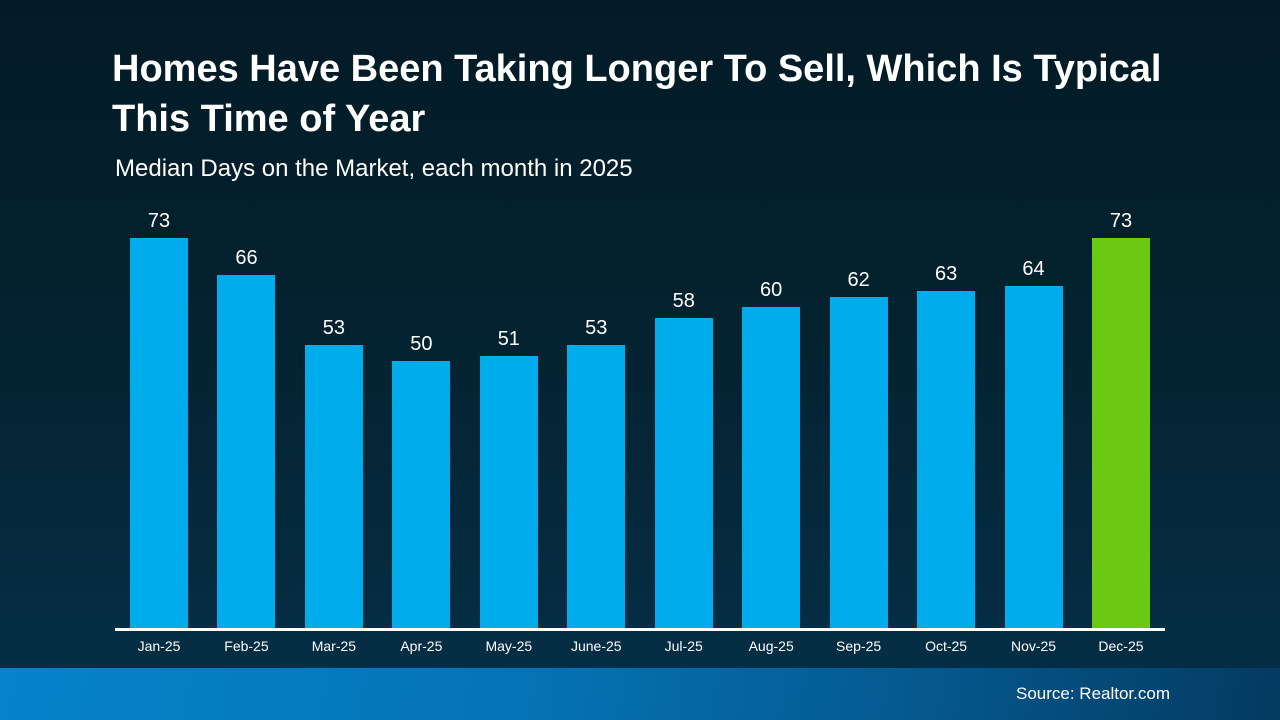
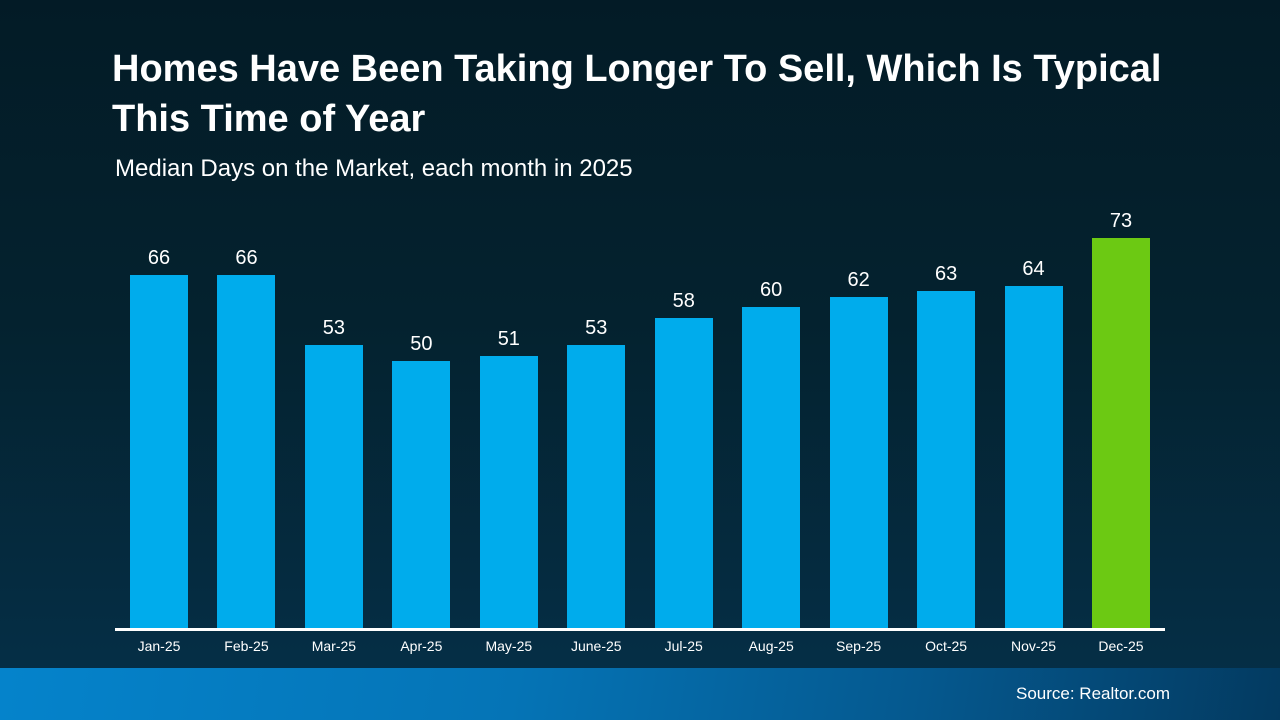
Jan-25: 73 -> 66
